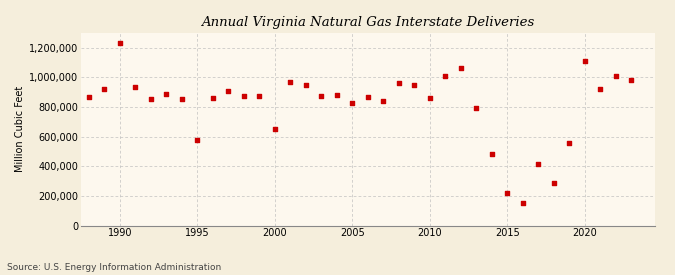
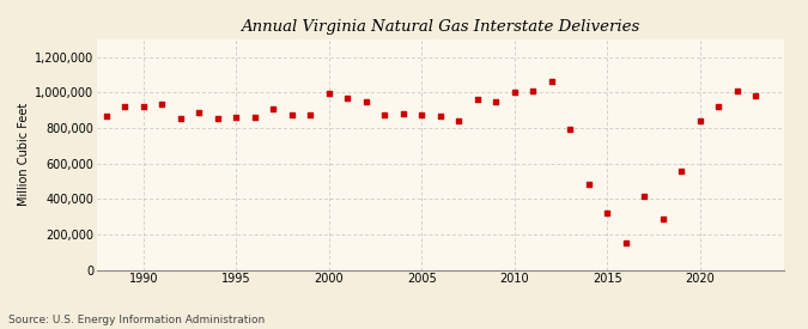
1990: 1,230,000 -> 920,000
1995: 580,000 -> 860,000
2000: 650,000 -> 1,000,000
2005: 830,000 -> 880,000
2010: 860,000 -> 1,000,000
2015: 220,000 -> 320,000
2020: 1,110,000 -> 840,000
